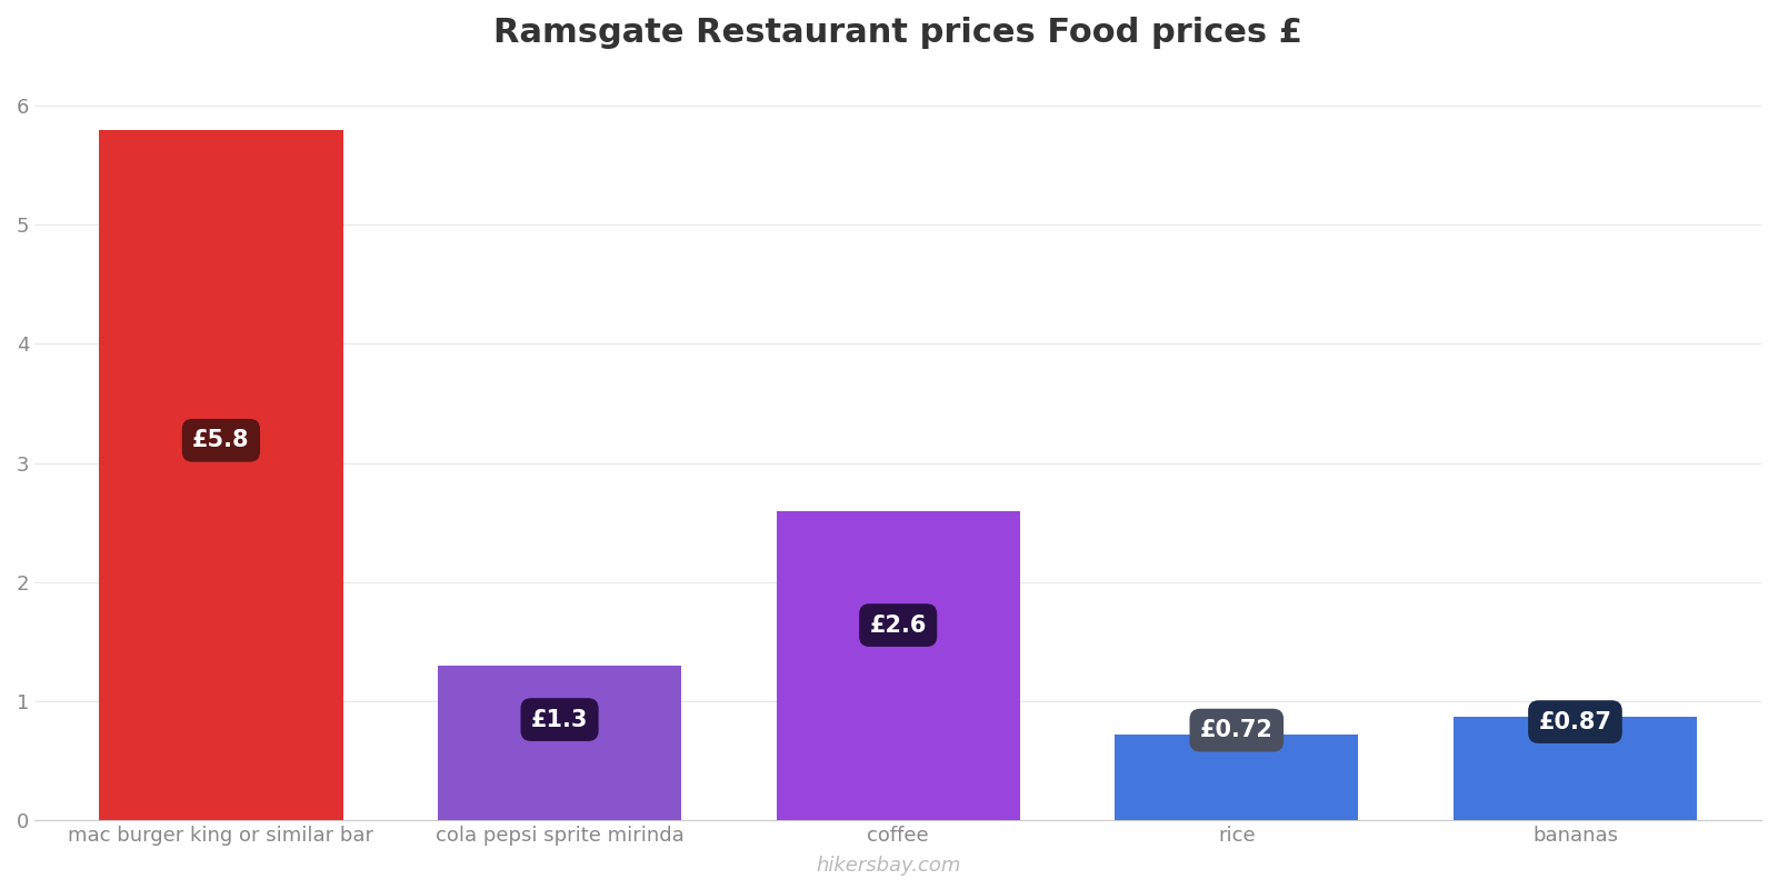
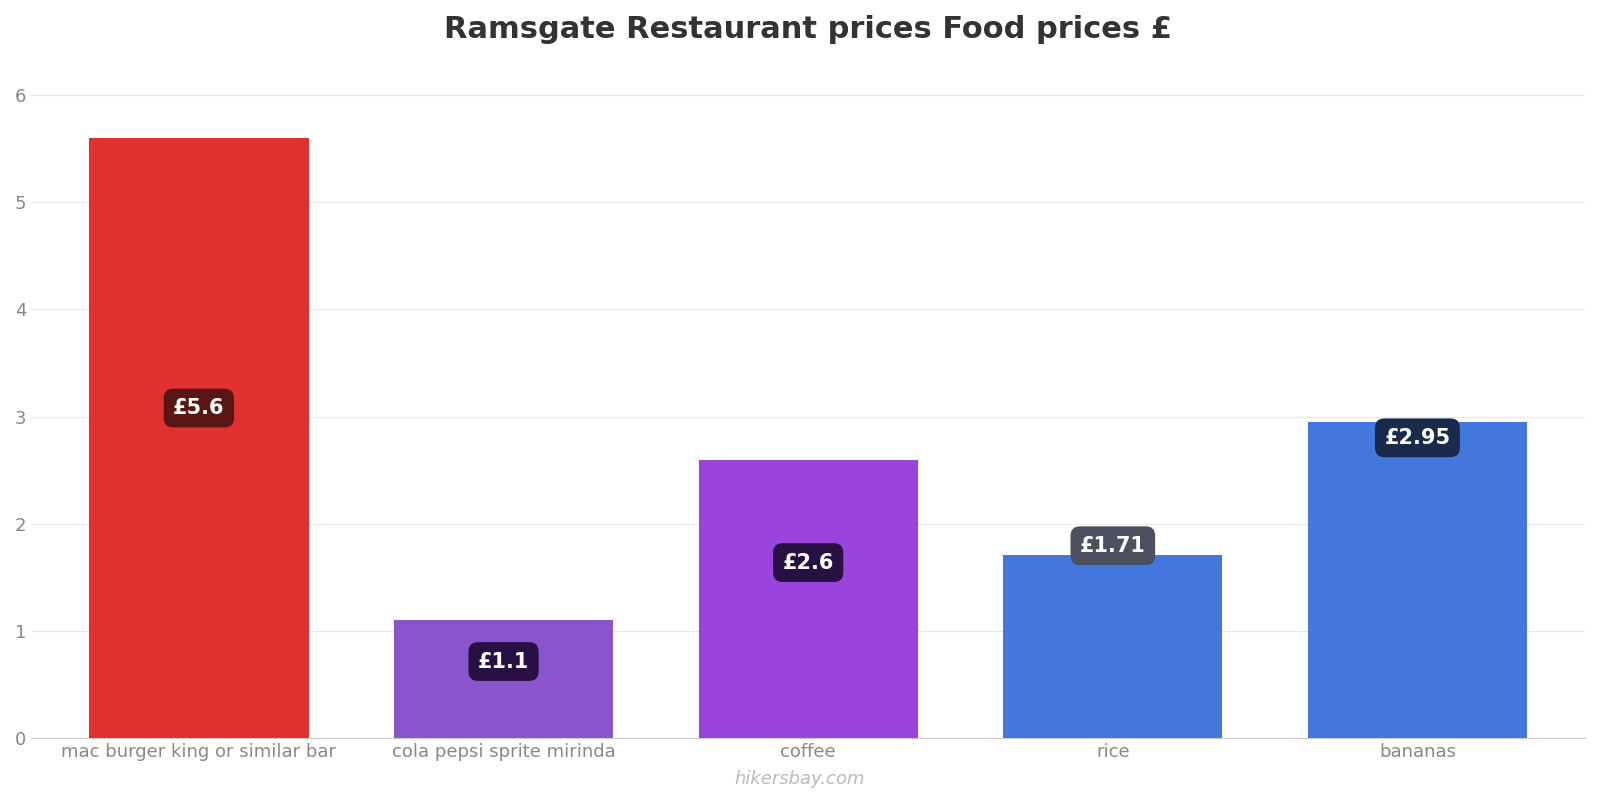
mac burger king or similar bar: £5.8 -> £5.6
cola pepsi sprite mirinda: £1.3 -> £1.1
rice: £0.72 -> £1.71
bananas: £0.87 -> £2.95
